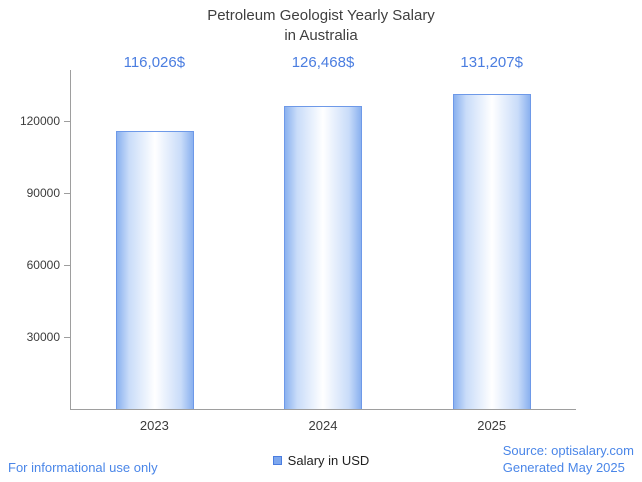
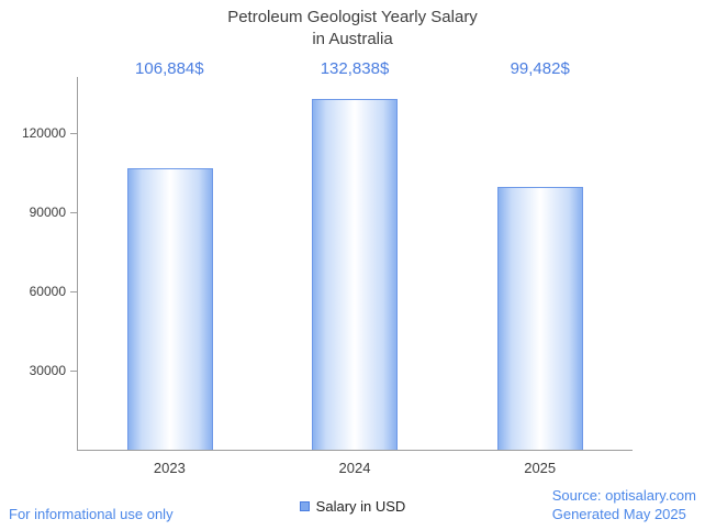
2023: 116,026 -> 106,884
2024: 126,468 -> 132,838
2025: 131,207 -> 99,482
